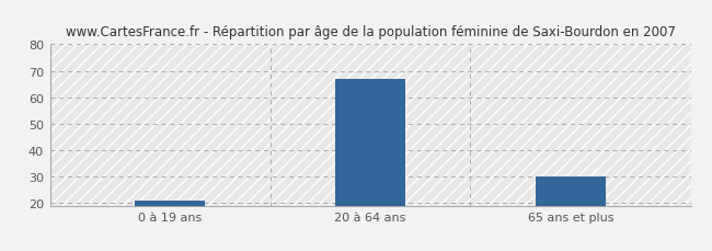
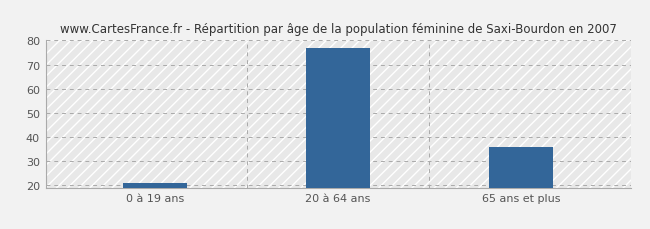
20 à 64 ans: 67 -> 77
65 ans et plus: 30 -> 36
